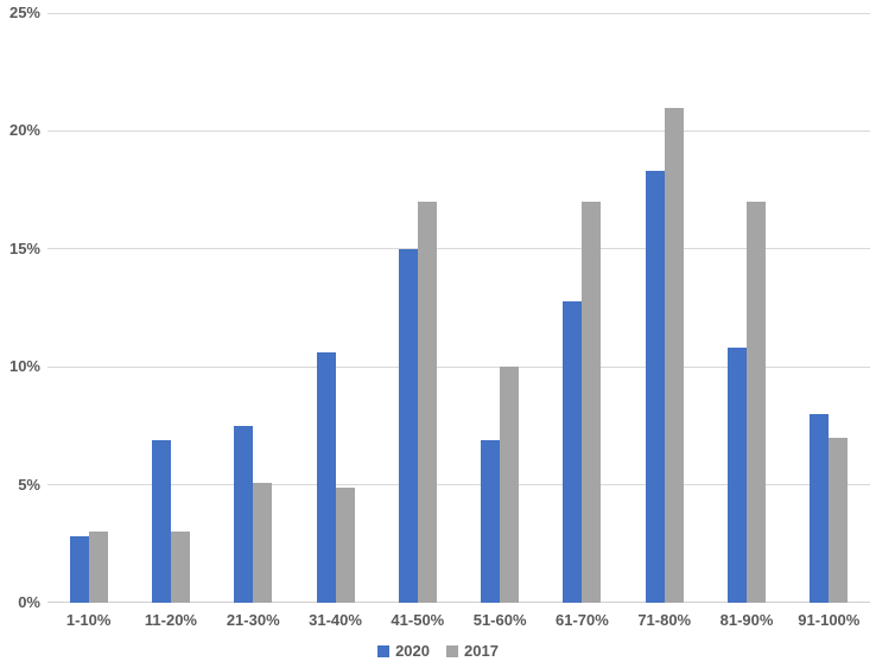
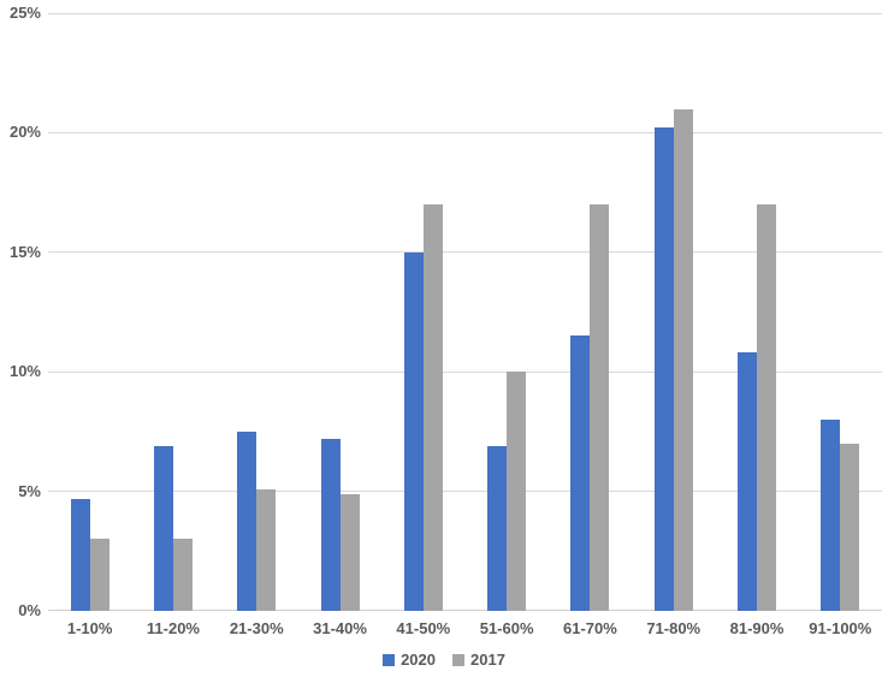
2020/1-10%: 2.8% -> 4.7%
2020/31-40%: 10.6% -> 7.2%
2020/61-70%: 12.8% -> 11.5%
2020/71-80%: 18.3% -> 20.2%
